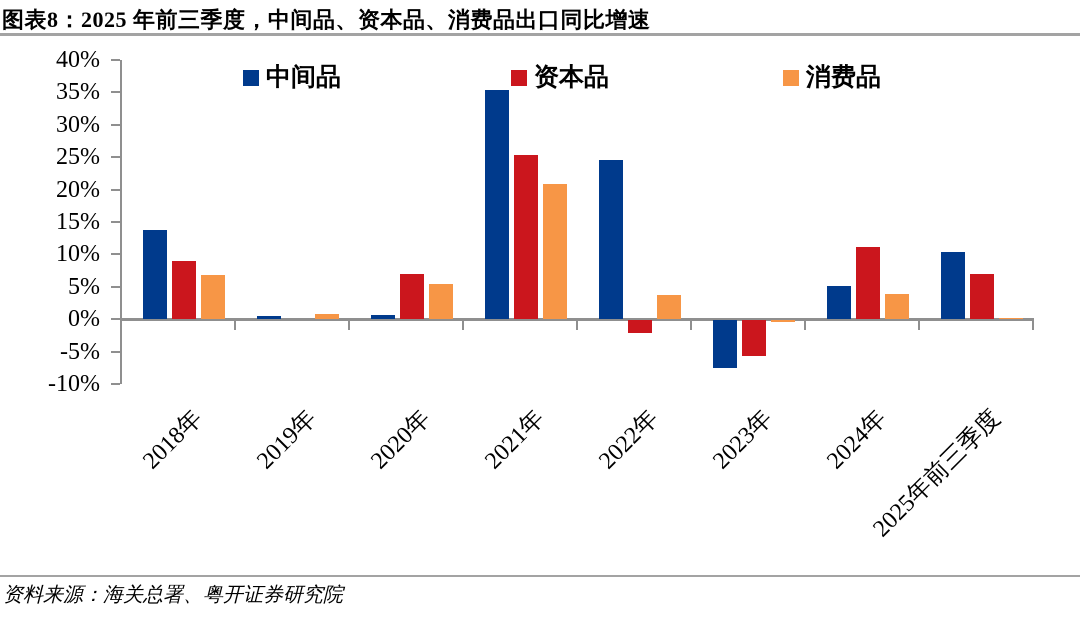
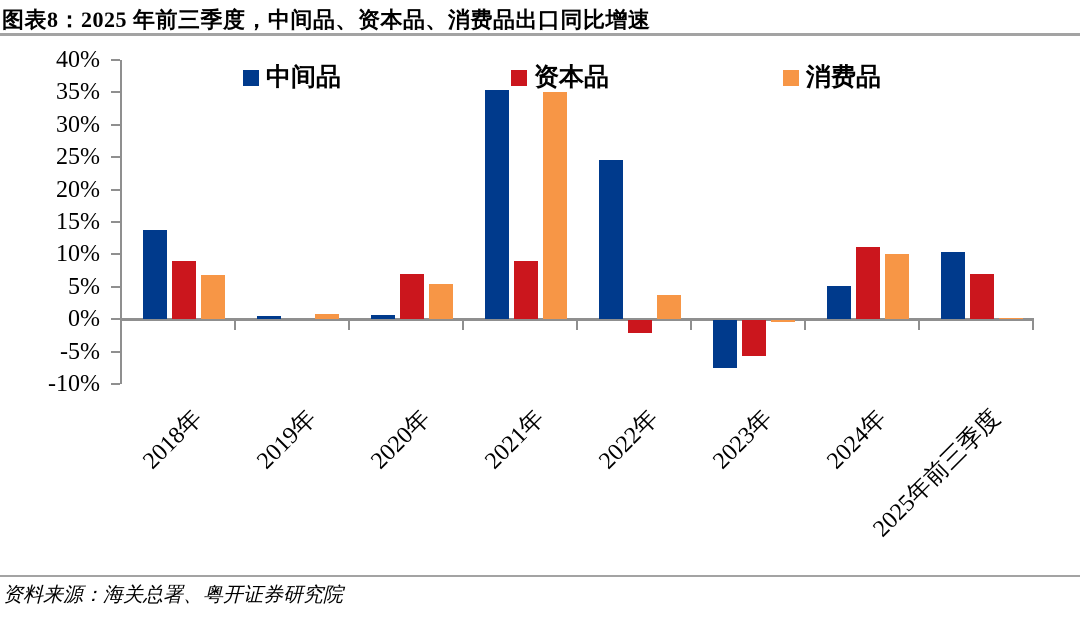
资本品/2021年: 25% -> 9%
消费品/2021年: 21% -> 35%
消费品/2024年: 4% -> 10%
